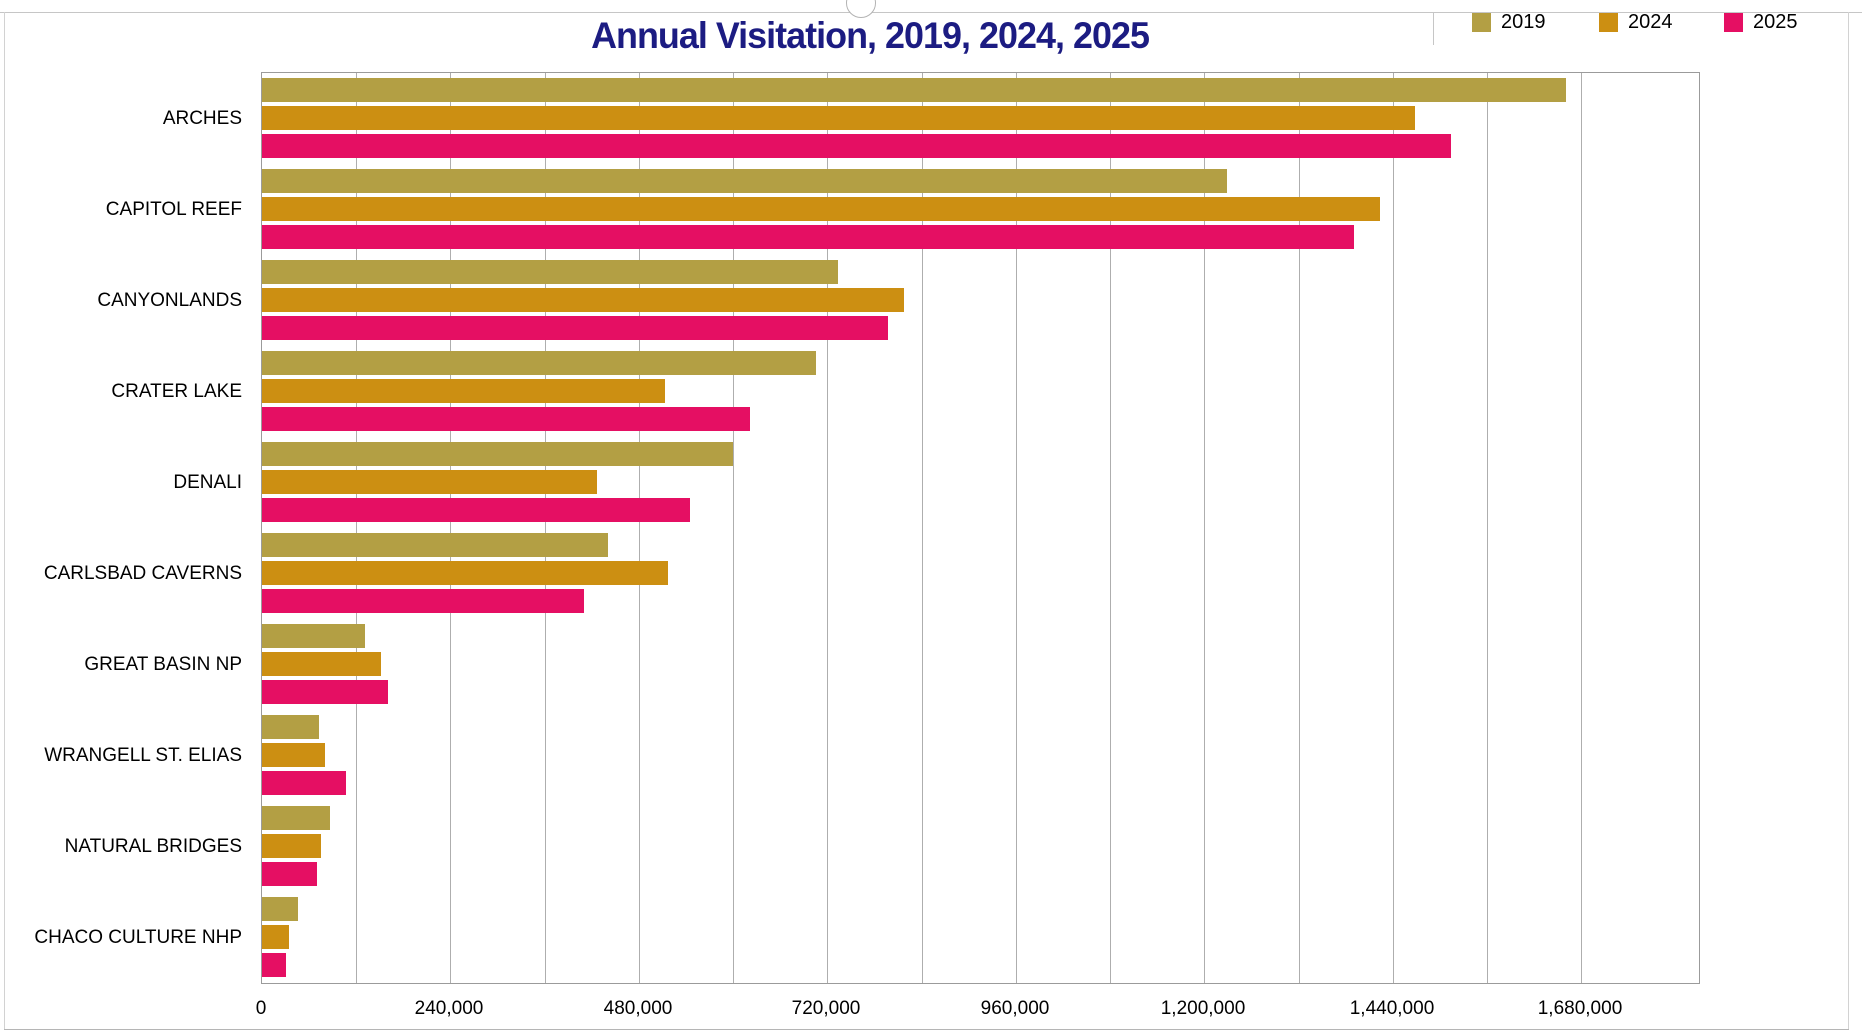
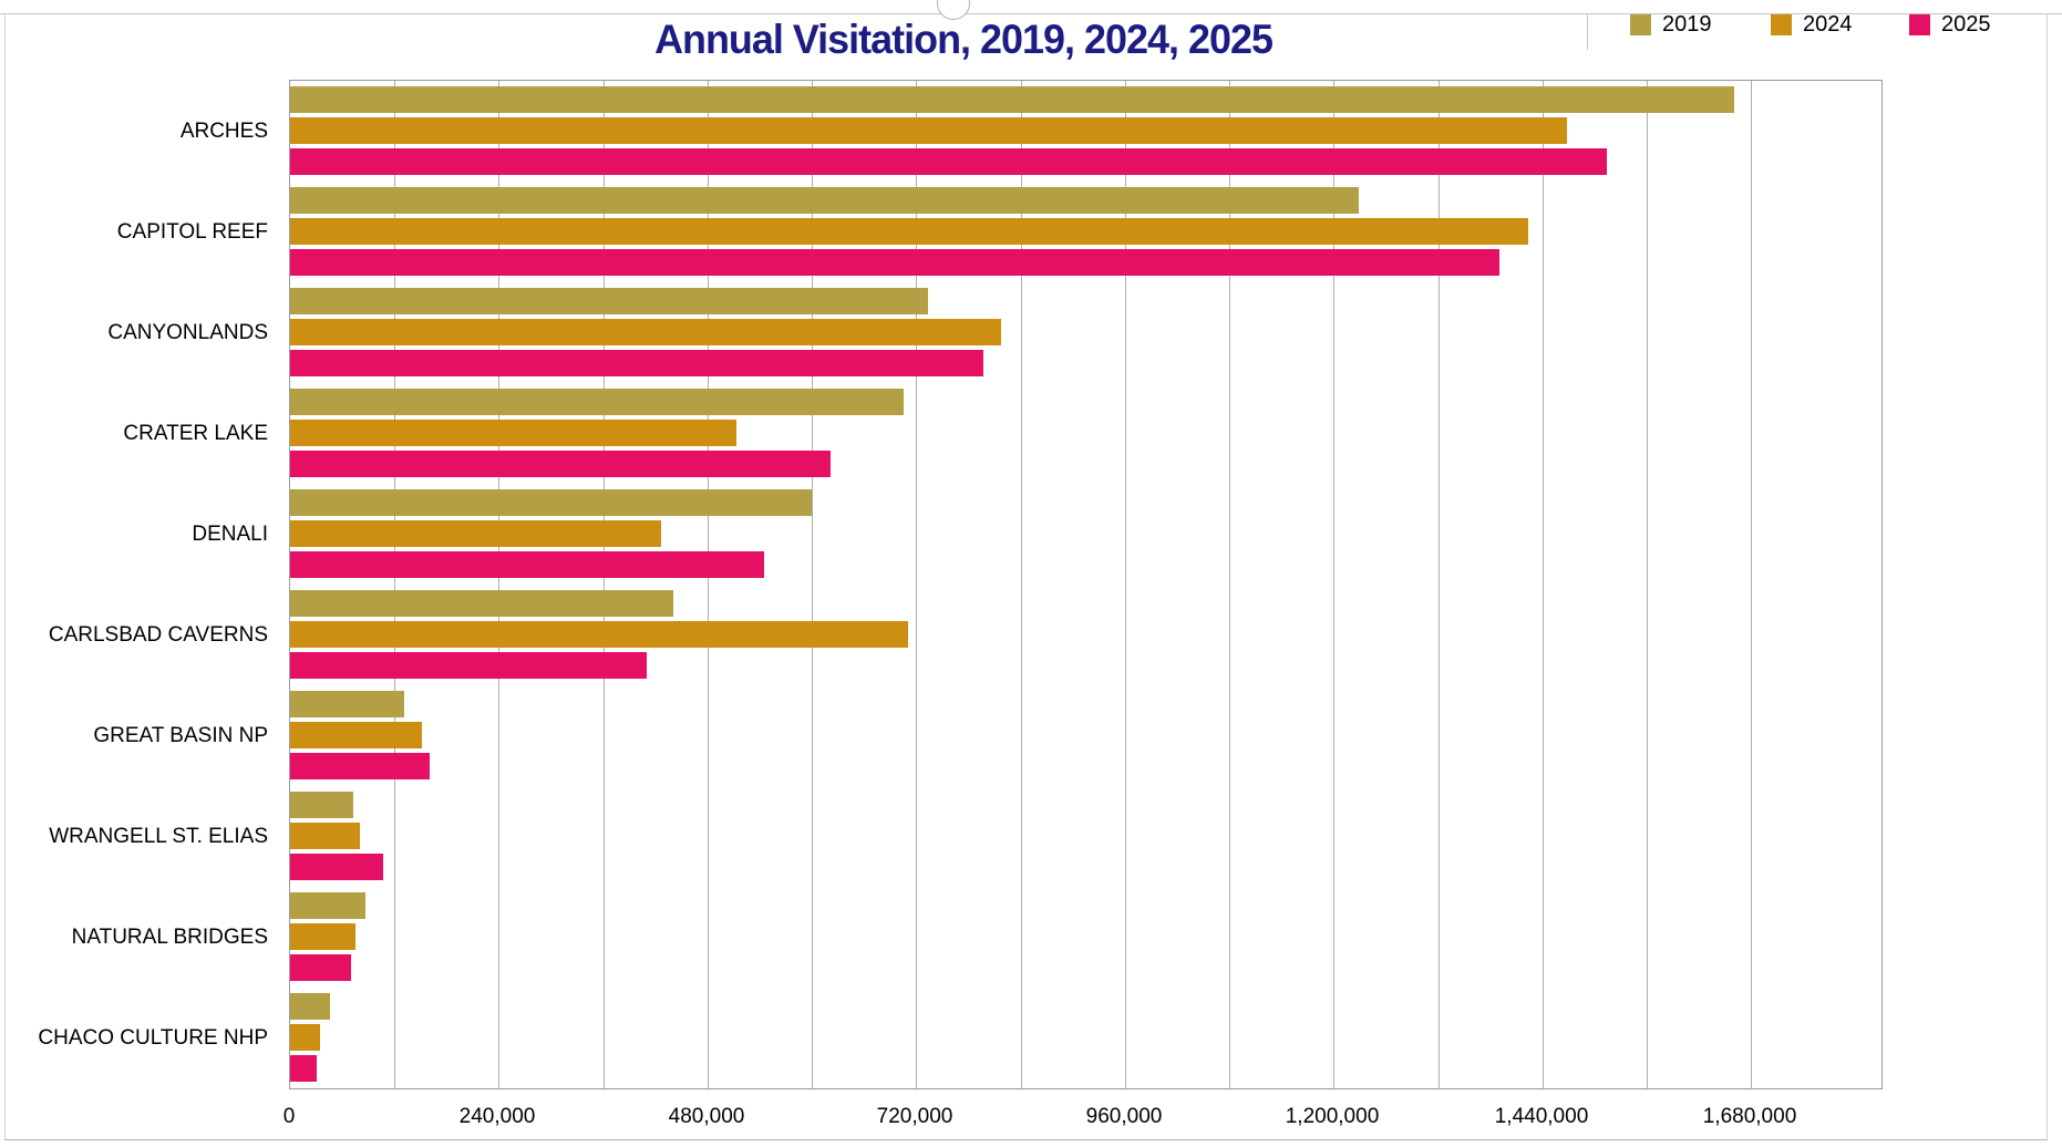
2024/CARLSBAD CAVERNS: 520000 -> 710000
